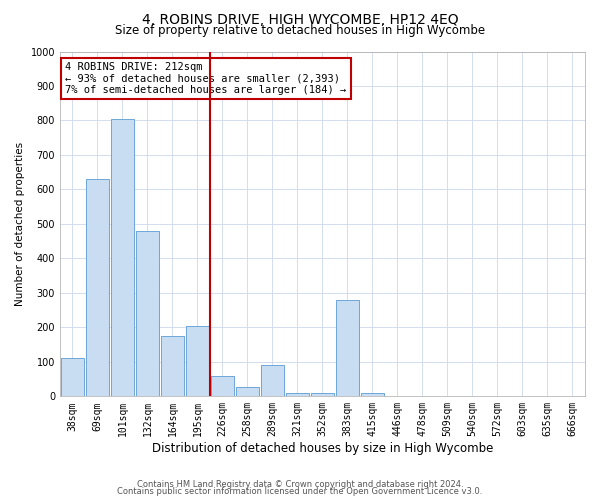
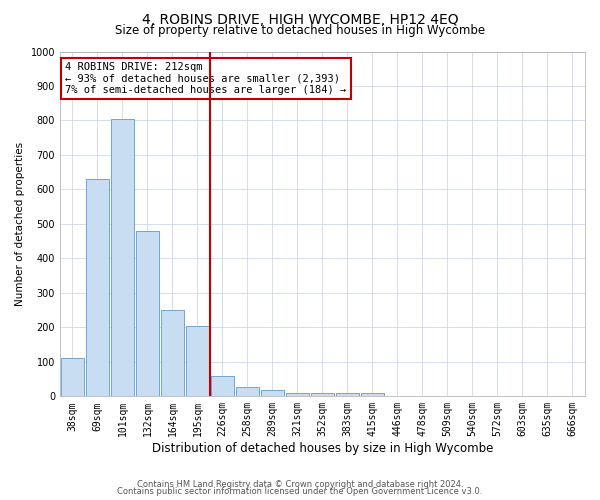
164sqm: 175 -> 250
289sqm: 90 -> 18
383sqm: 280 -> 10
